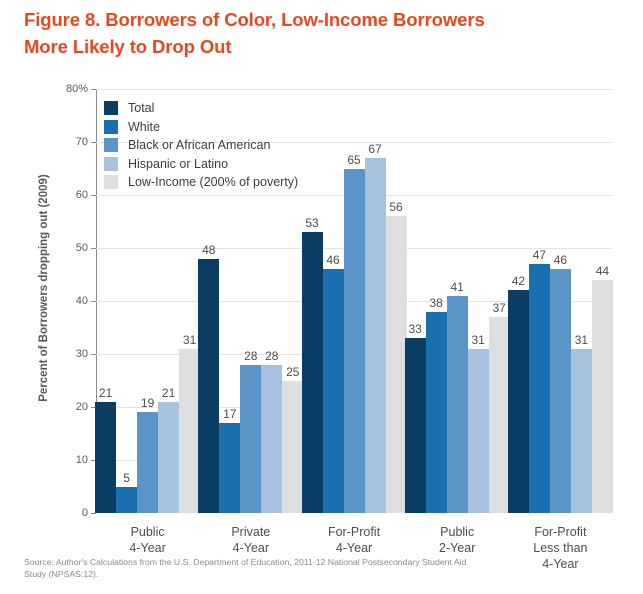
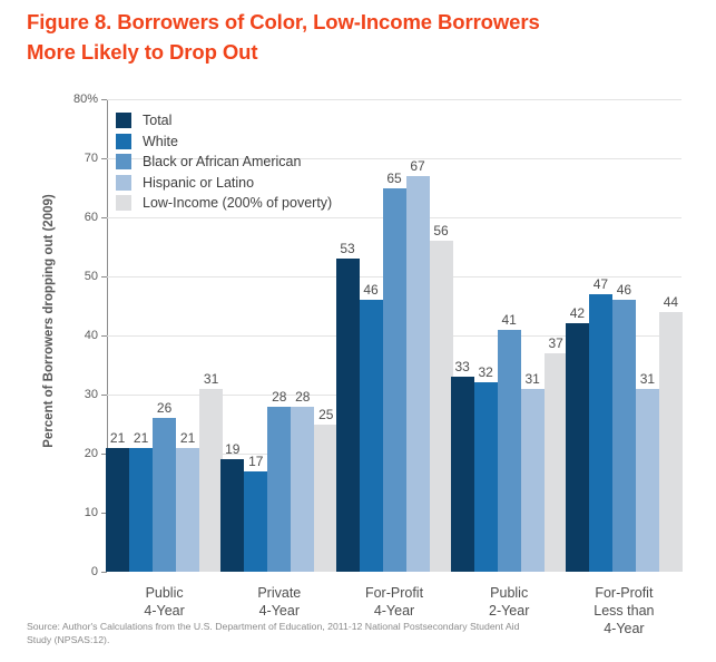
White/Public 4-Year: 5 -> 21
Black or African American/Public 4-Year: 19 -> 26
Total/Private 4-Year: 48 -> 19
White/Public 2-Year: 38 -> 32
